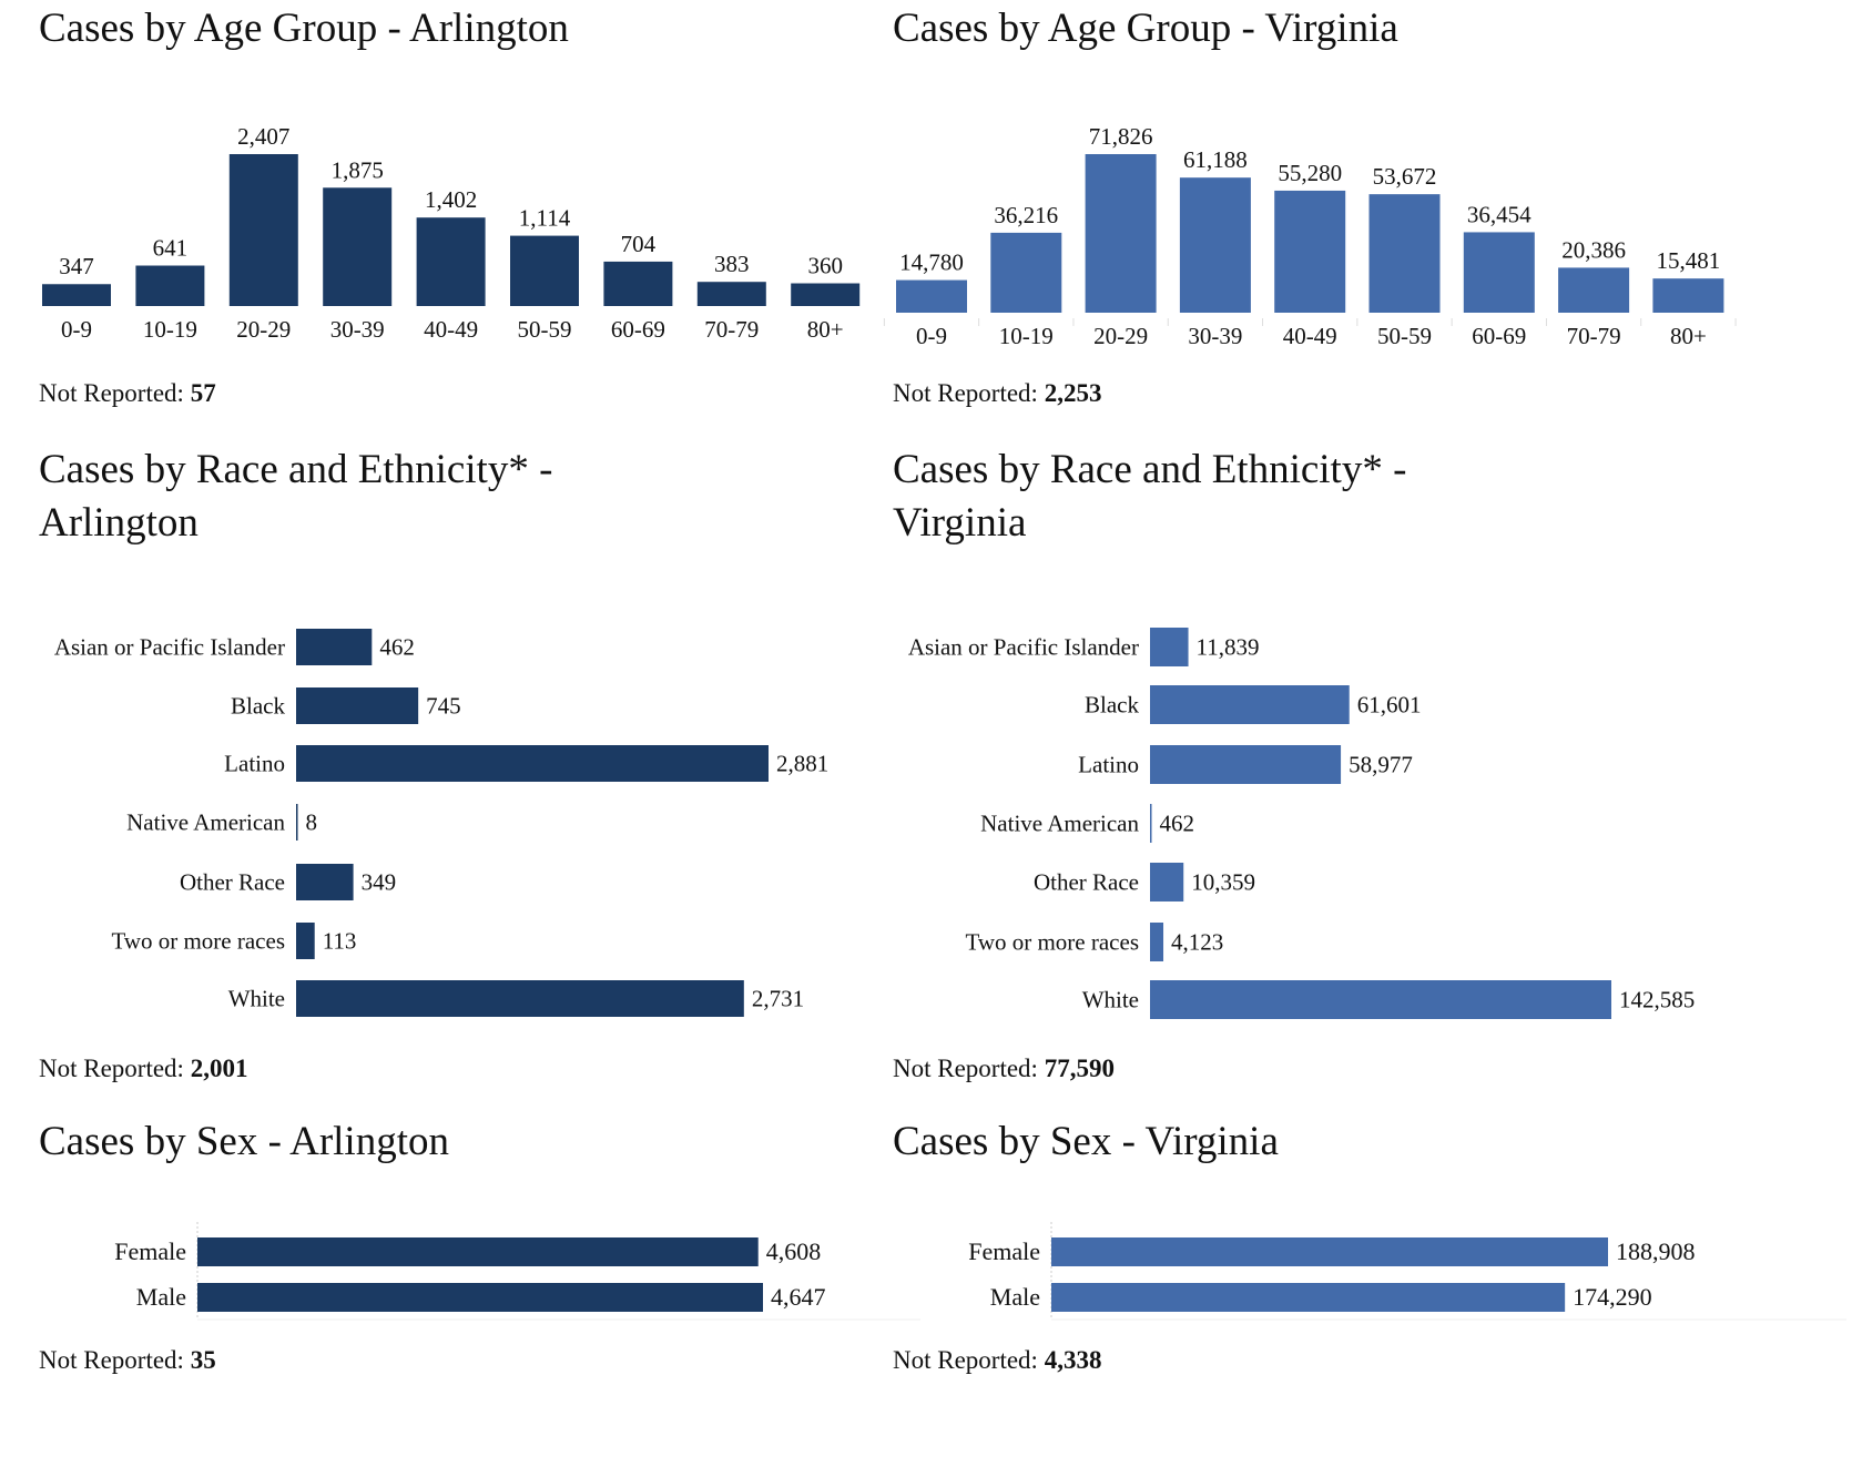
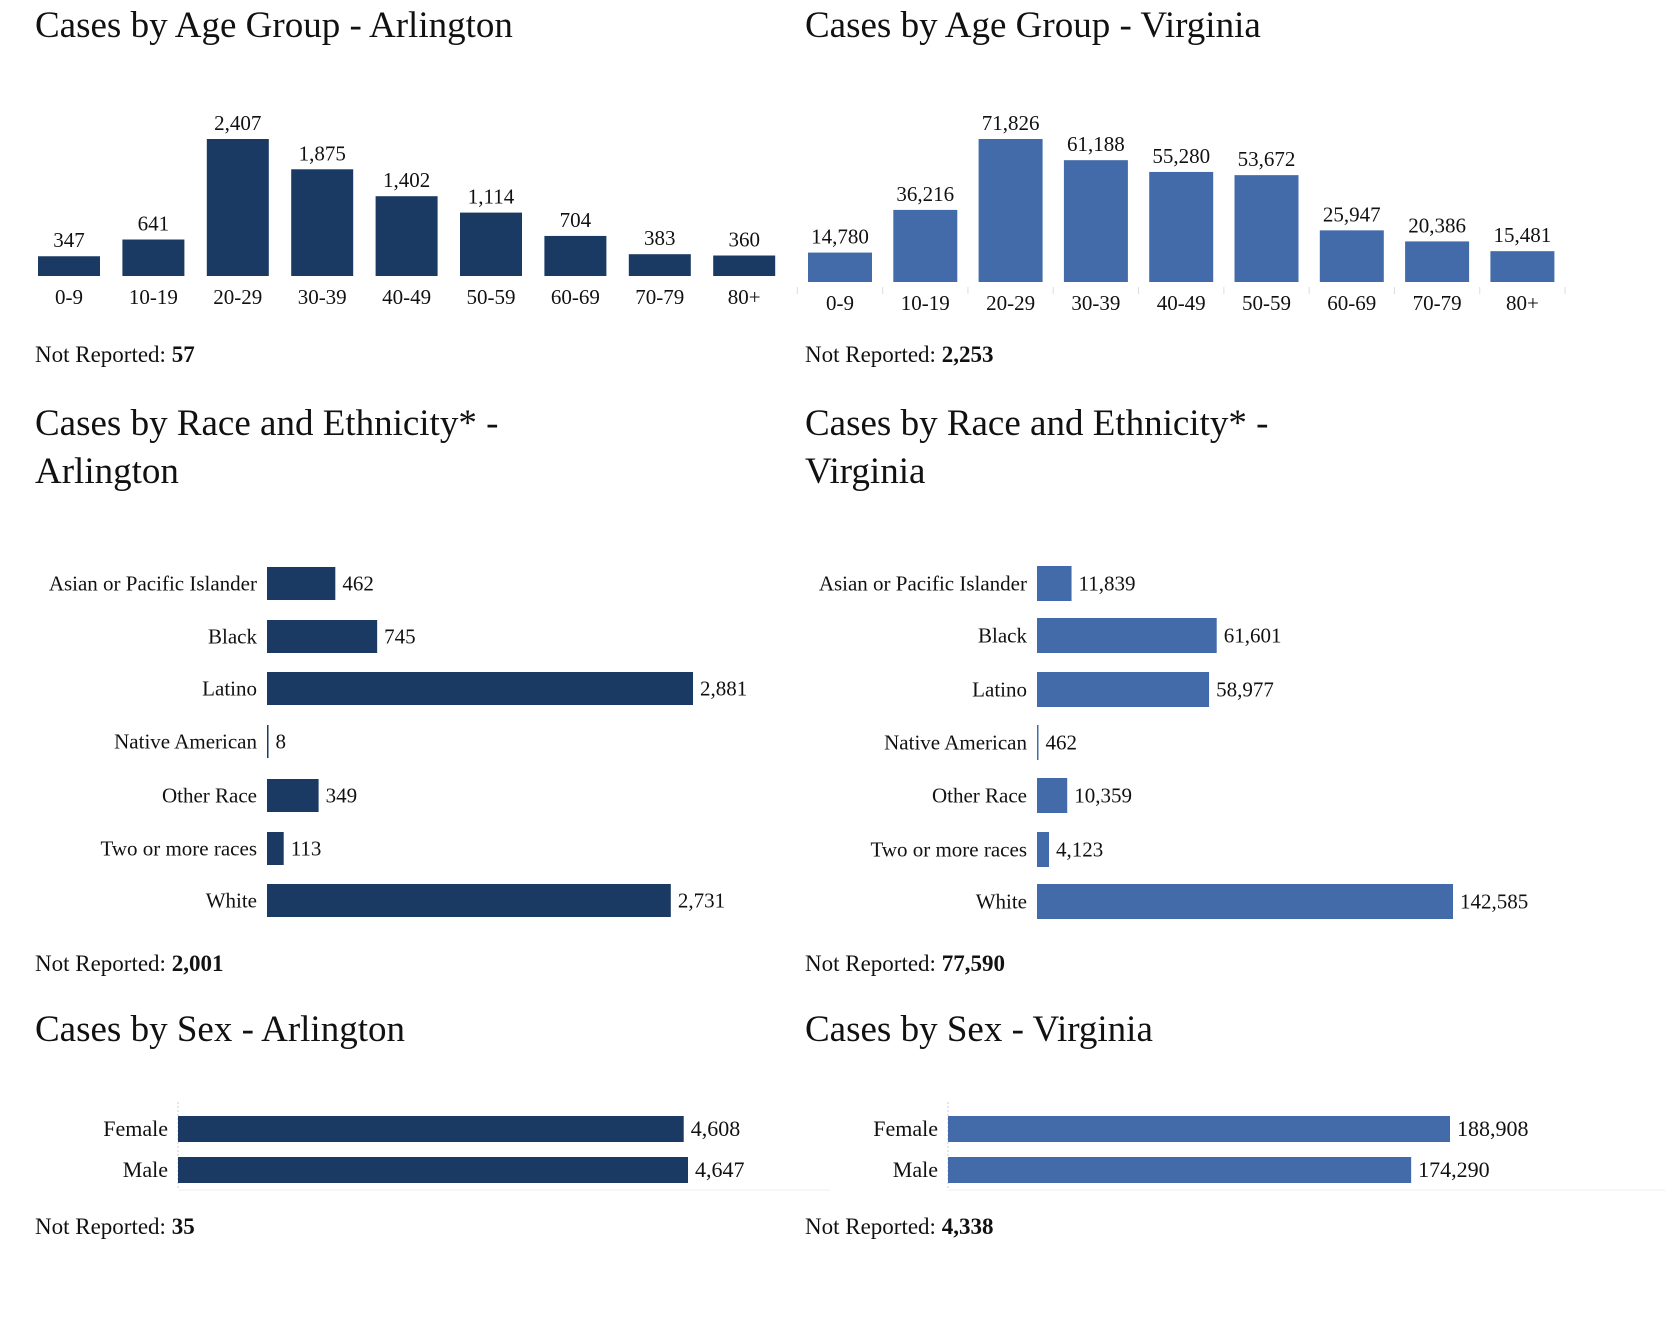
Cases by Age Group - Virginia/60-69: 36,454 -> 25,947
